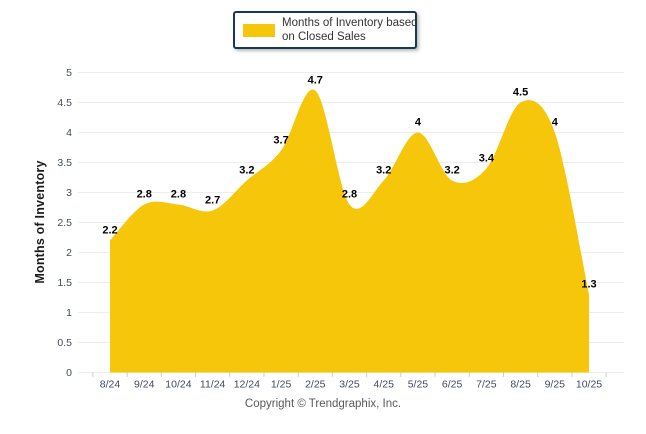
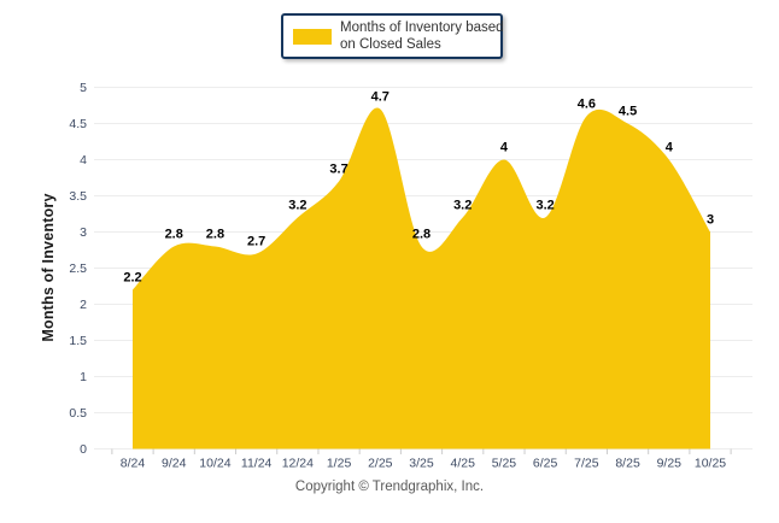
7/25: 3.4 -> 4.6
10/25: 1.3 -> 3
